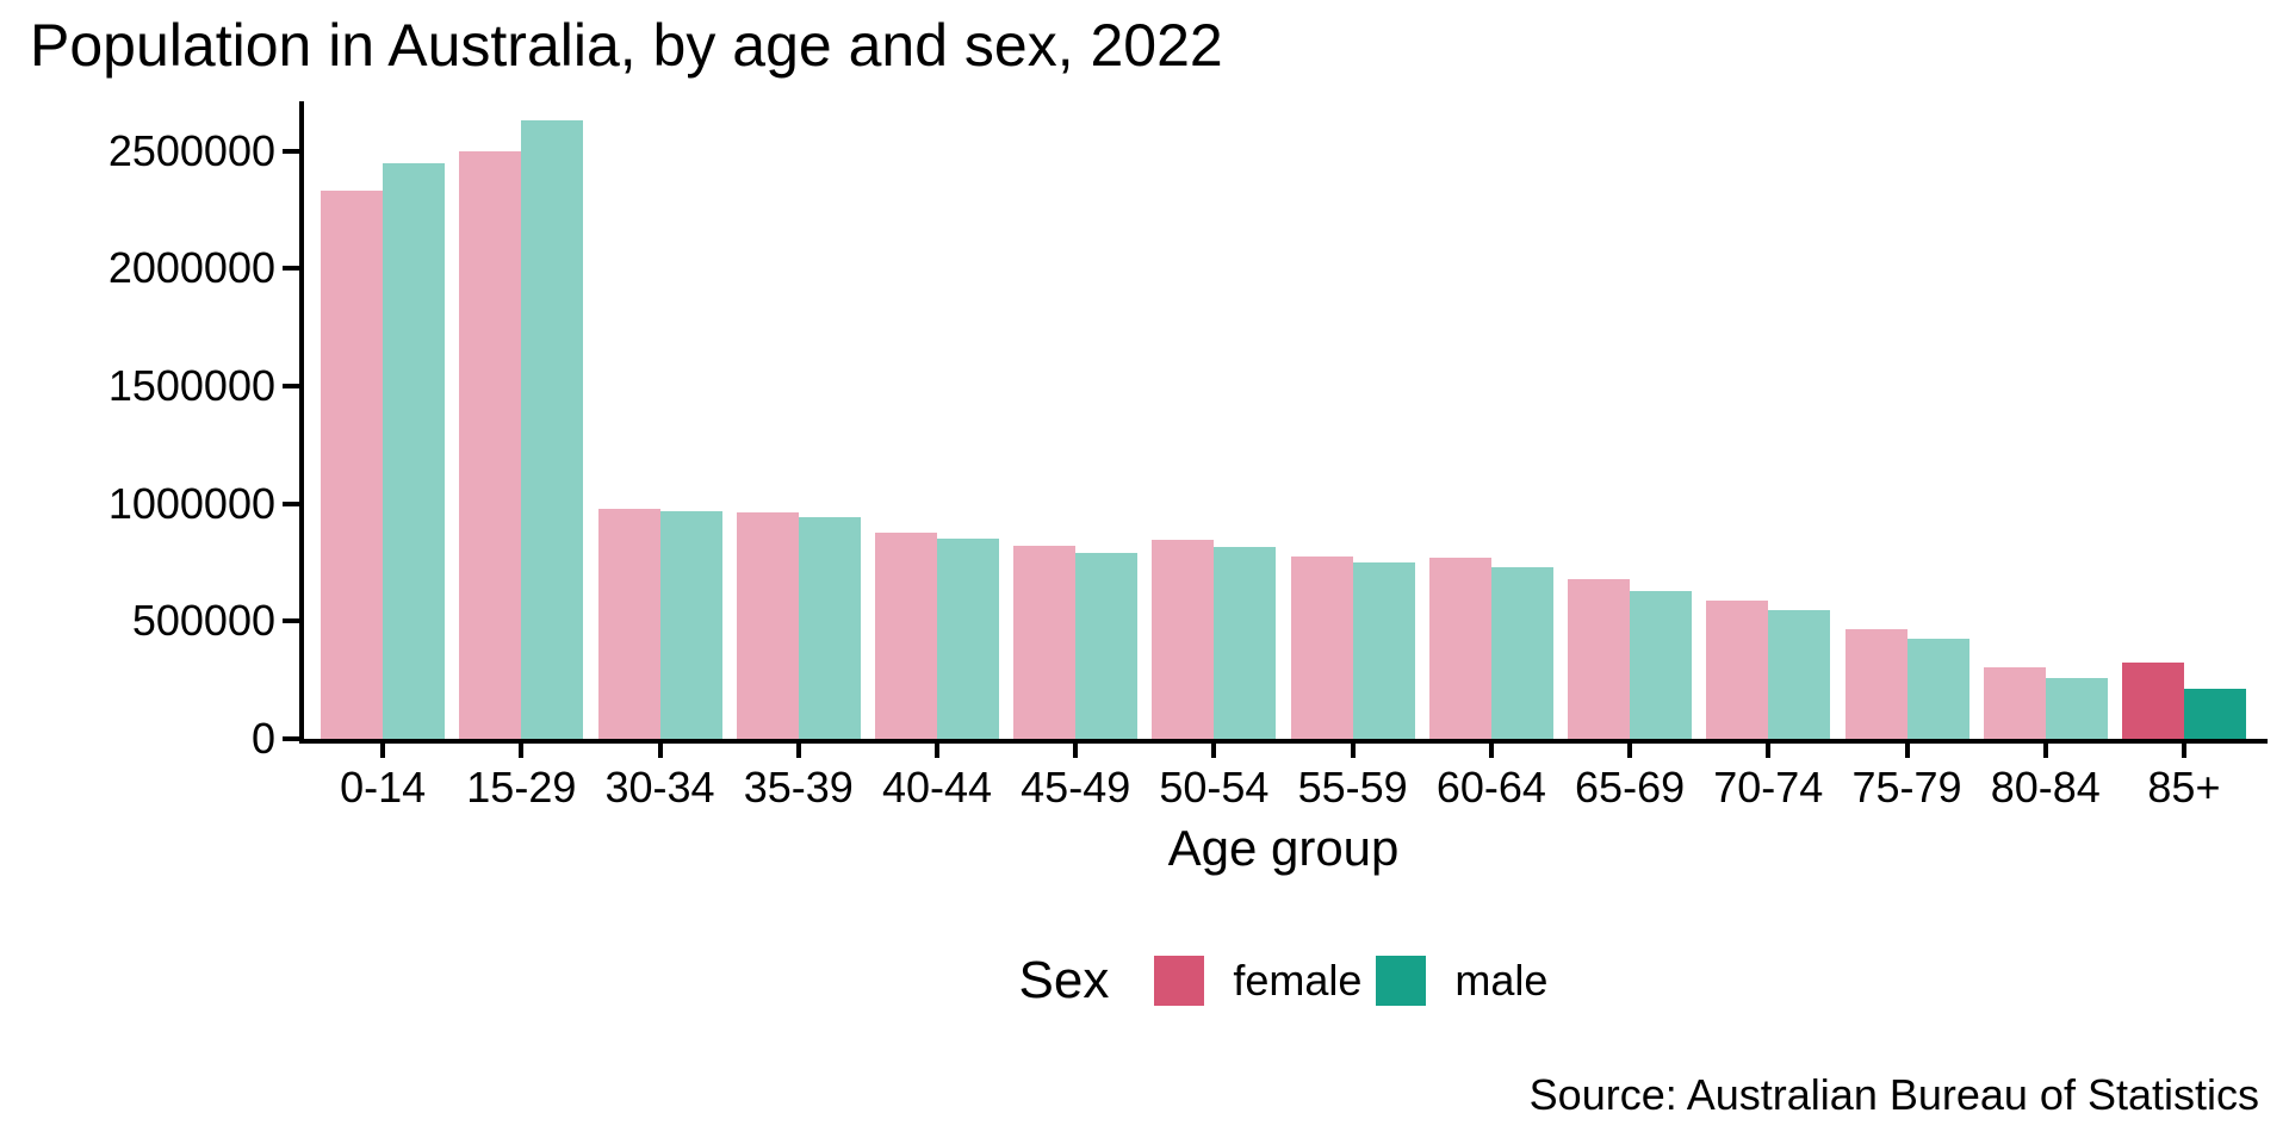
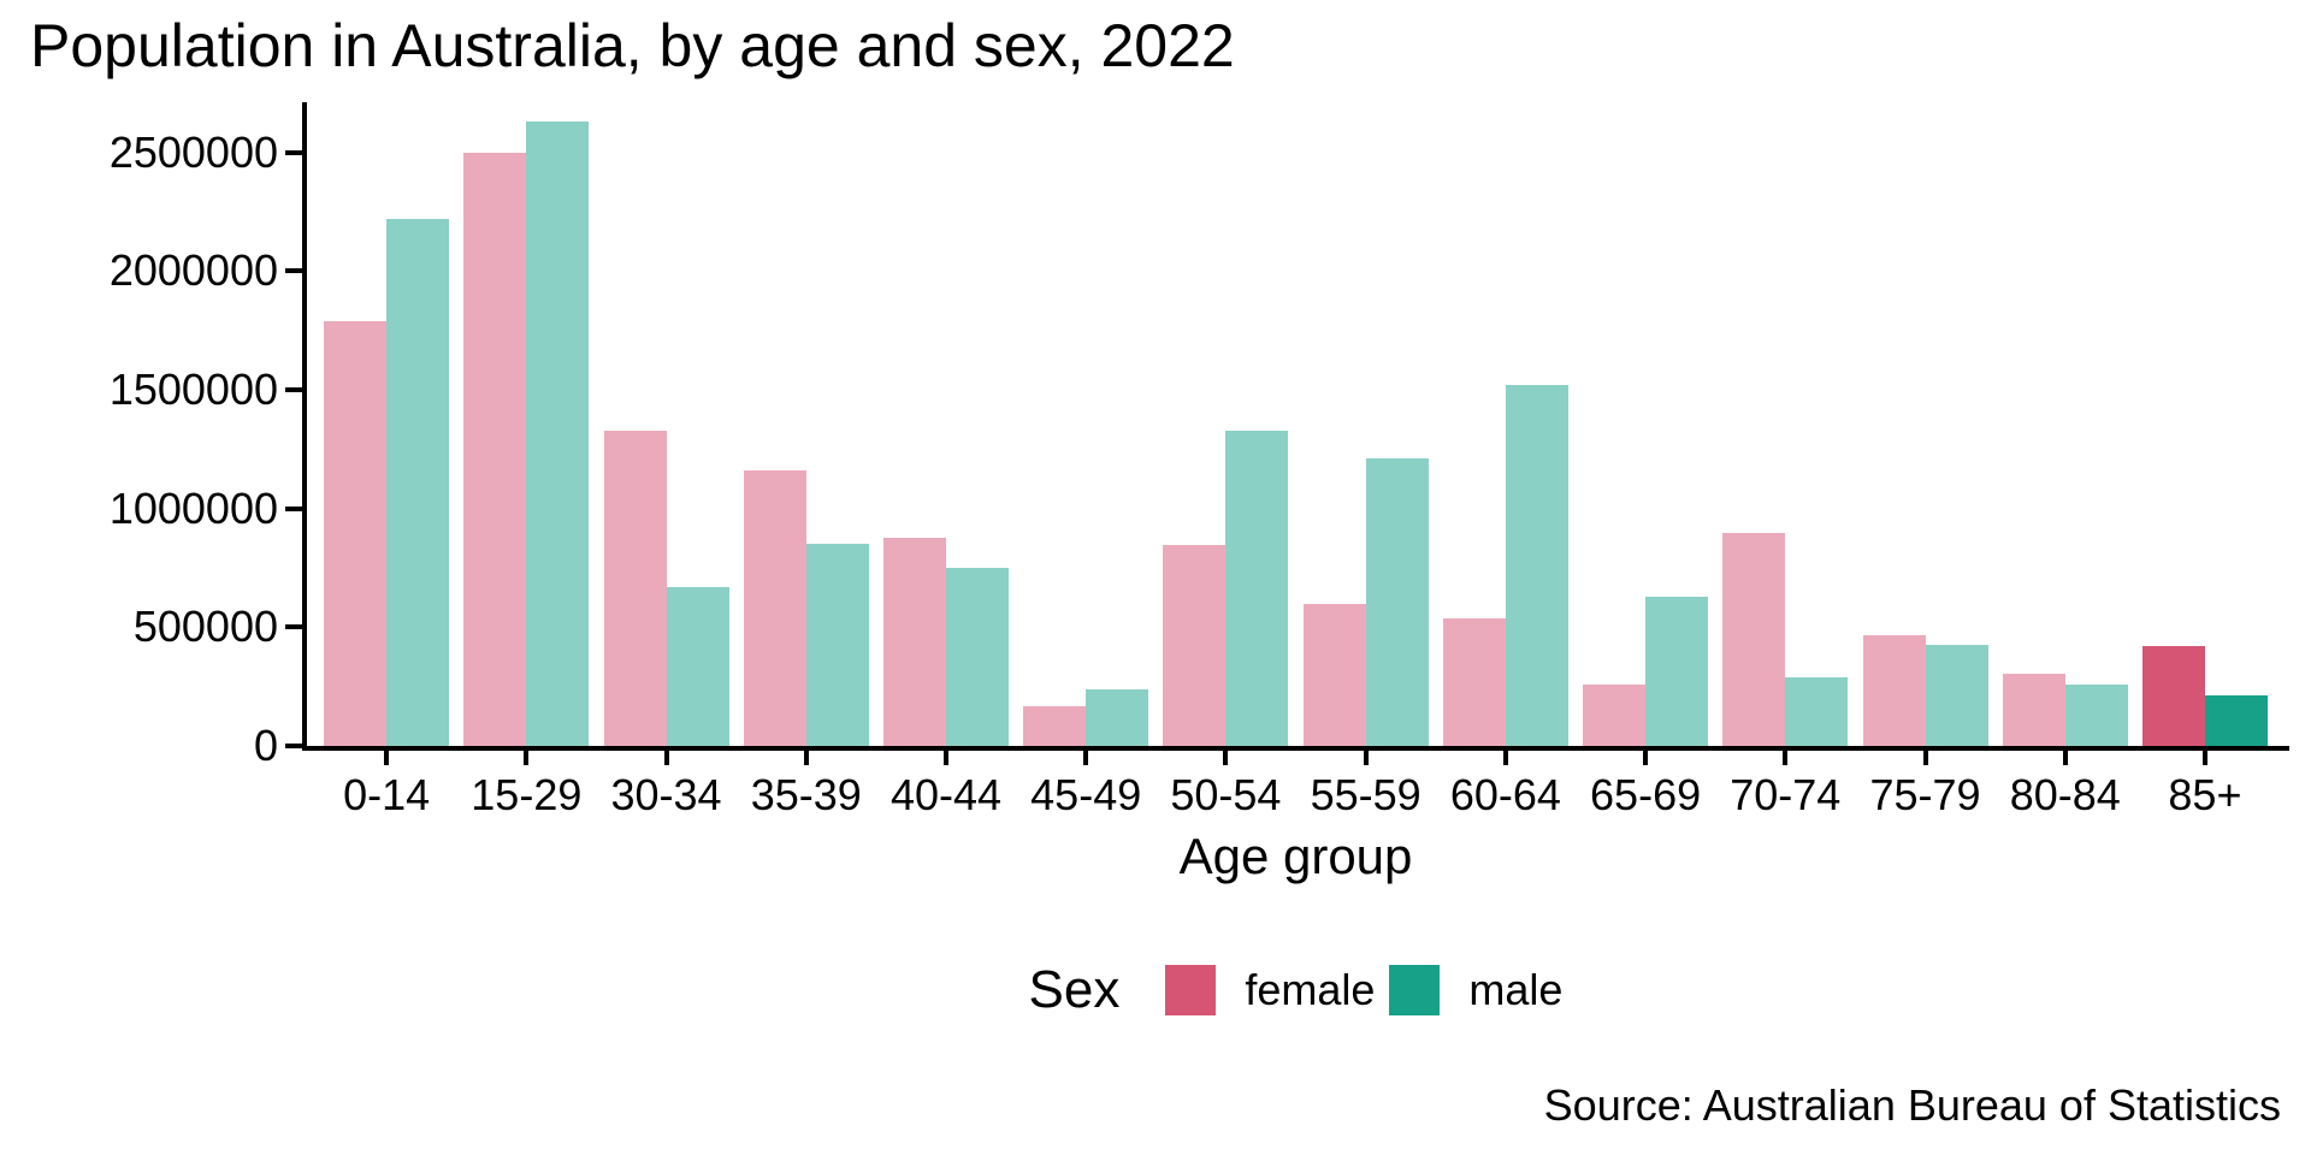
female/0-14: 2330000 -> 1790000
male/0-14: 2450000 -> 2220000
female/30-34: 980000 -> 1330000
male/30-34: 970000 -> 670000
female/35-39: 960000 -> 1160000
male/35-39: 940000 -> 850000
male/40-44: 850000 -> 750000
female/45-49: 820000 -> 170000
male/45-49: 790000 -> 240000
male/50-54: 820000 -> 1330000
female/55-59: 780000 -> 600000
male/55-59: 750000 -> 1210000
female/60-64: 770000 -> 540000
male/60-64: 730000 -> 1520000
female/65-69: 680000 -> 260000
female/70-74: 590000 -> 900000
male/70-74: 550000 -> 290000
female/85+: 320000 -> 420000
